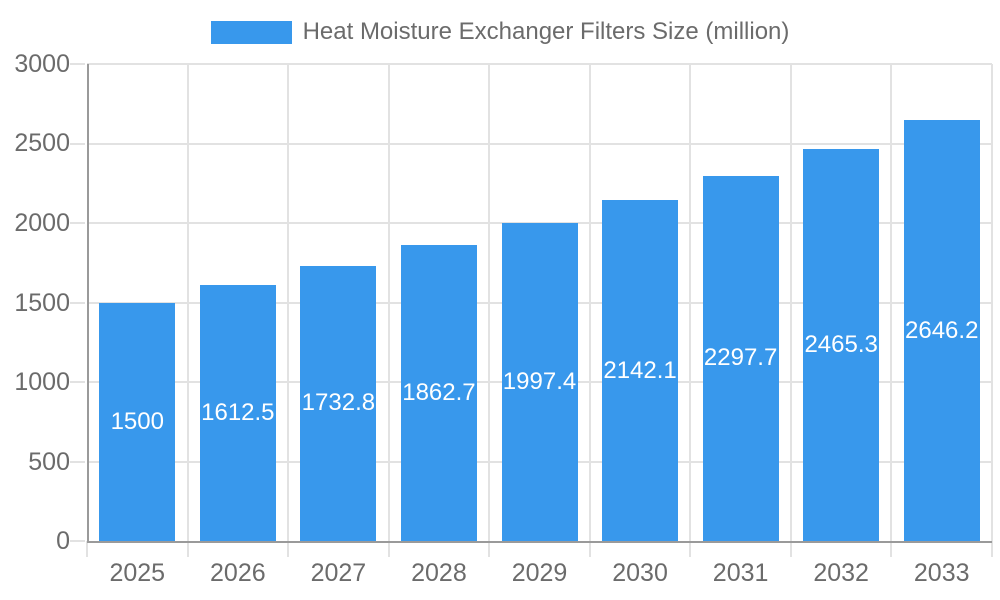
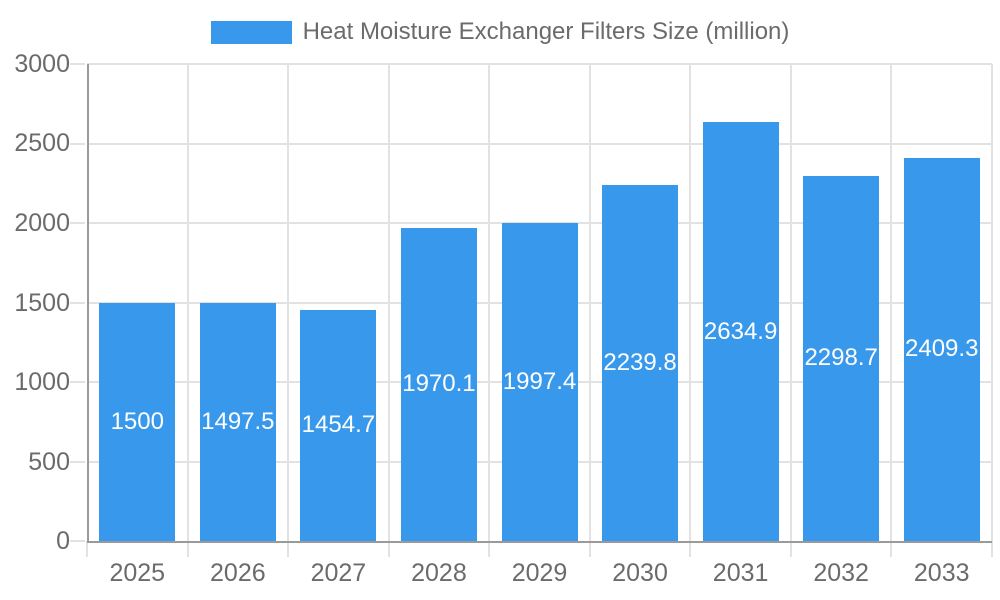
2026: 1612.5 -> 1497.5
2027: 1732.8 -> 1454.7
2028: 1862.7 -> 1970.1
2030: 2142.1 -> 2239.8
2031: 2297.7 -> 2634.9
2032: 2465.3 -> 2298.7
2033: 2646.2 -> 2409.3
